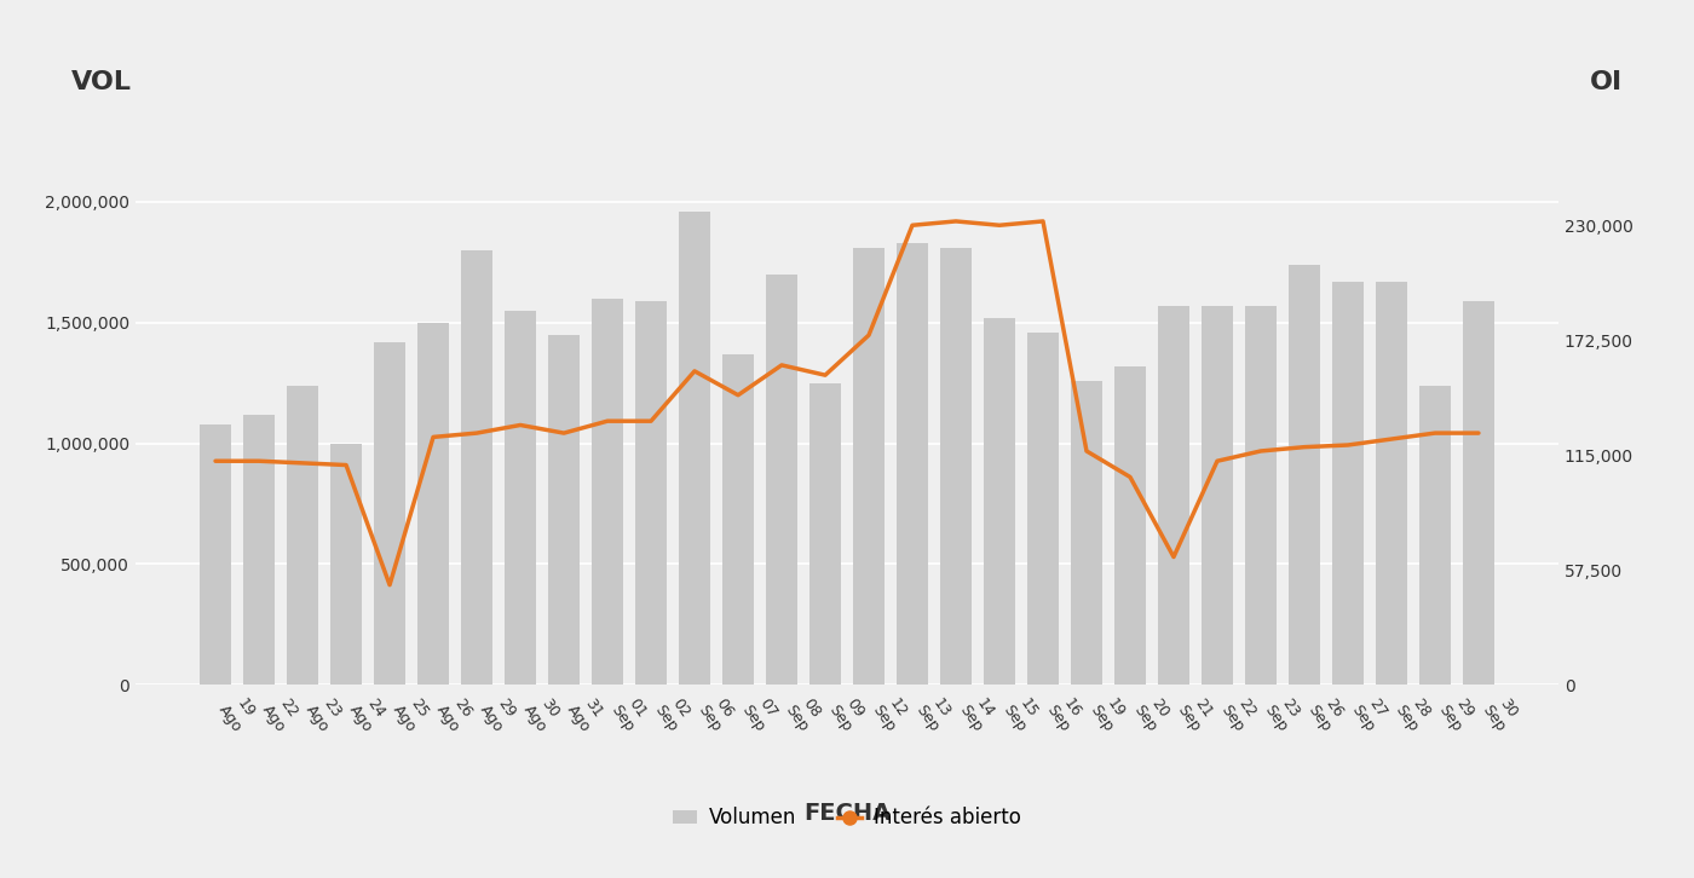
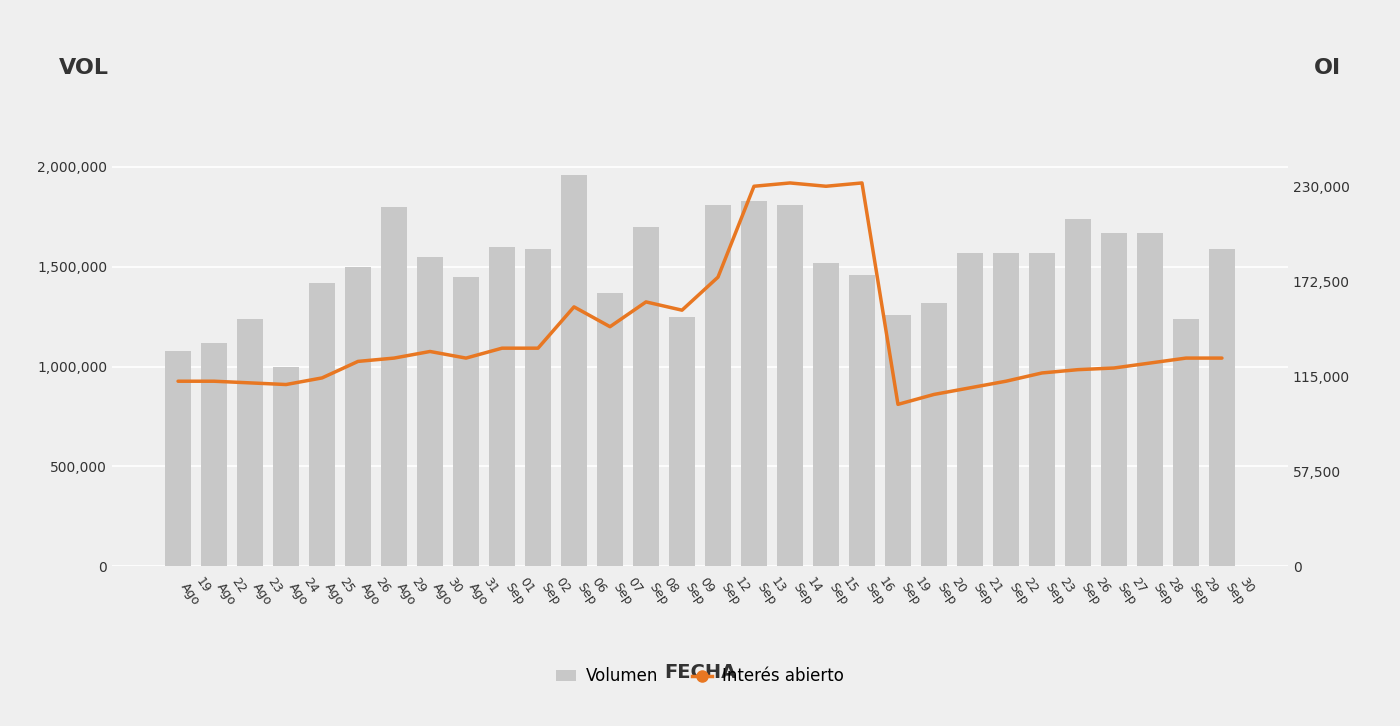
Interés abierto/25 Ago: 50,000 -> 114,000
Interés abierto/19 Sep: 117,000 -> 98,000
Interés abierto/21 Sep: 64,000 -> 108,000
